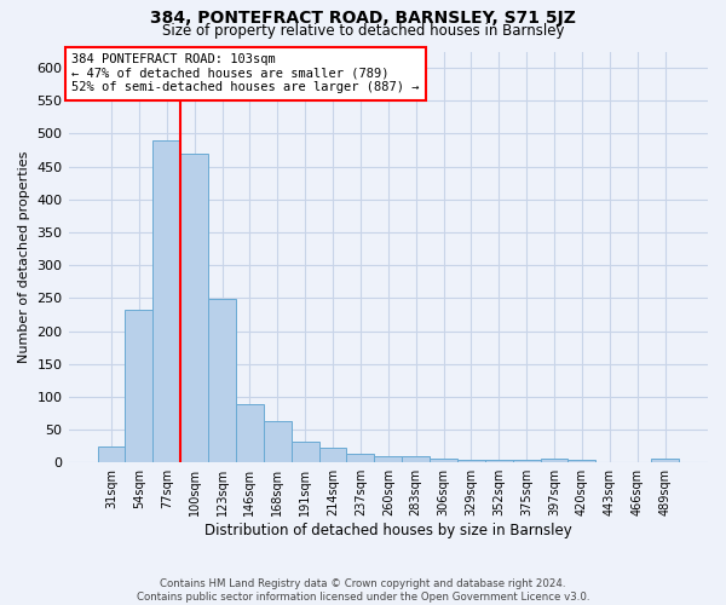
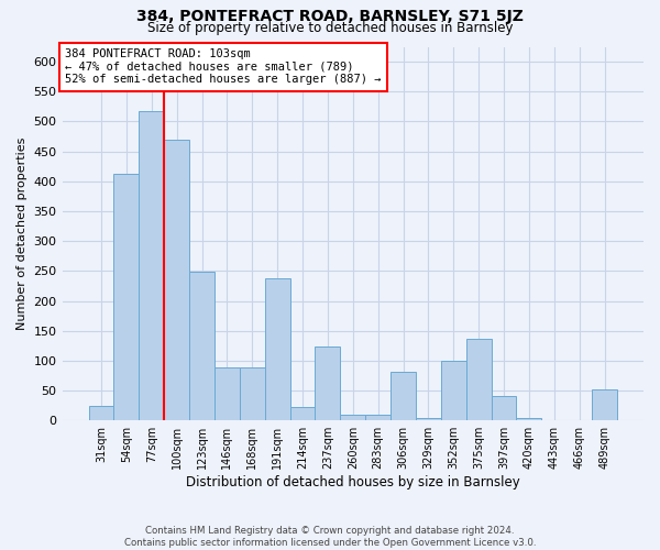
54sqm: 232 -> 412
77sqm: 490 -> 518
168sqm: 63 -> 88
191sqm: 32 -> 238
237sqm: 13 -> 124
306sqm: 6 -> 82
352sqm: 4 -> 100
375sqm: 4 -> 136
397sqm: 6 -> 40
489sqm: 5 -> 52
